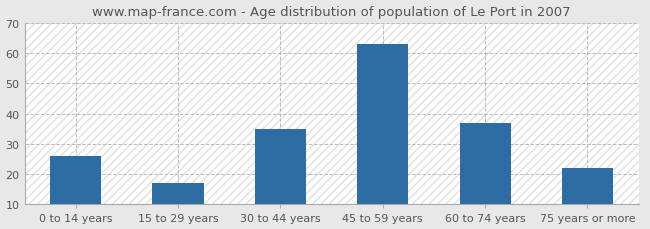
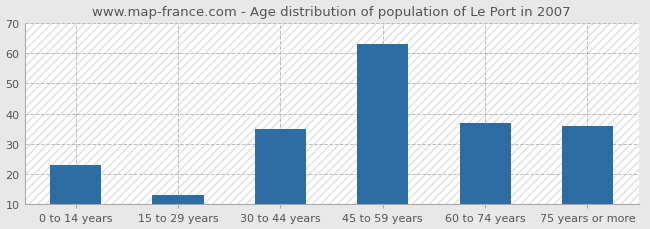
0 to 14 years: 26 -> 23
15 to 29 years: 17 -> 13
75 years or more: 22 -> 36
